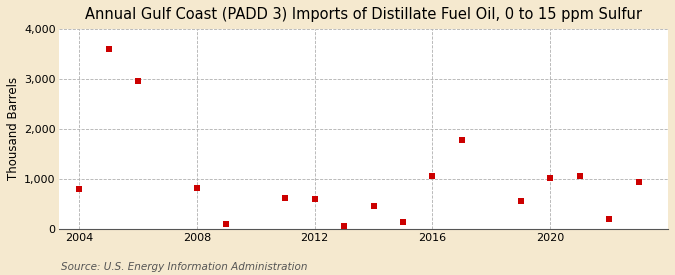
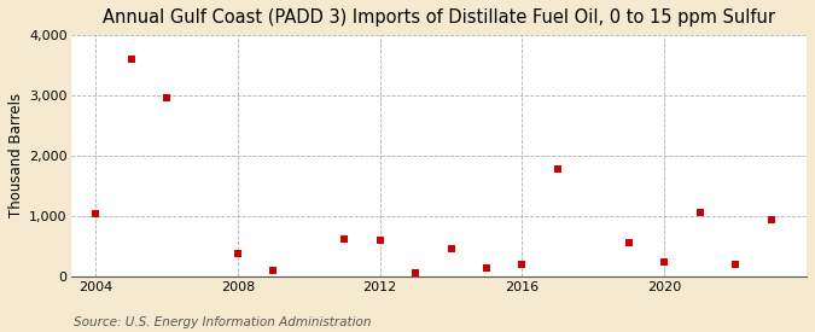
2004: 800 -> 1,050
2008: 820 -> 390
2016: 1,060 -> 200
2020: 1,020 -> 250
